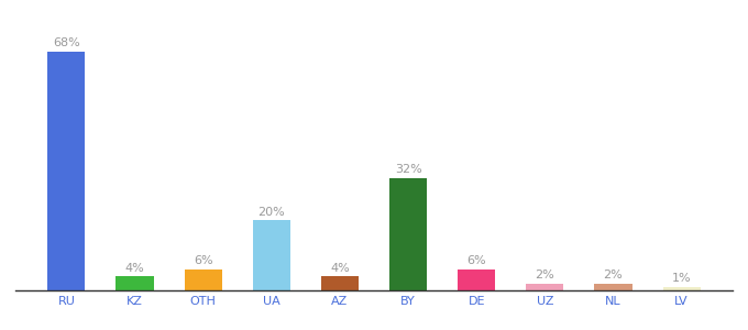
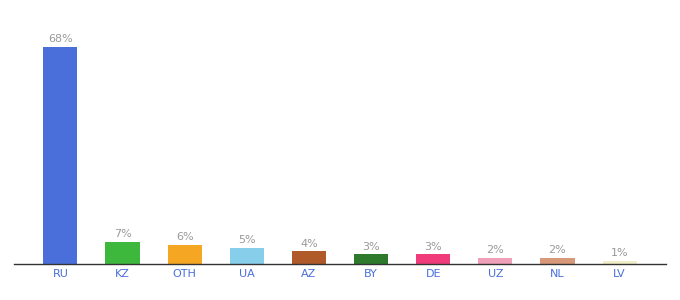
KZ: 4% -> 7%
UA: 20% -> 5%
BY: 32% -> 3%
DE: 6% -> 3%
